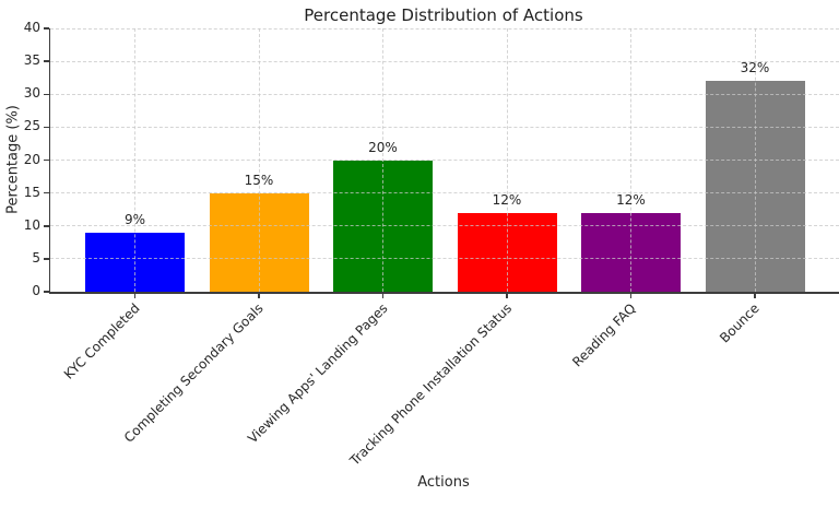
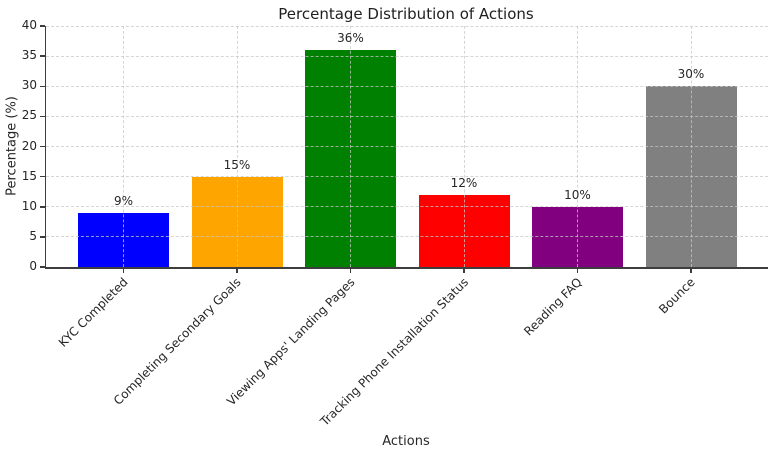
Viewing Apps' Landing Pages: 20% -> 36%
Reading FAQ: 12% -> 10%
Bounce: 32% -> 30%
